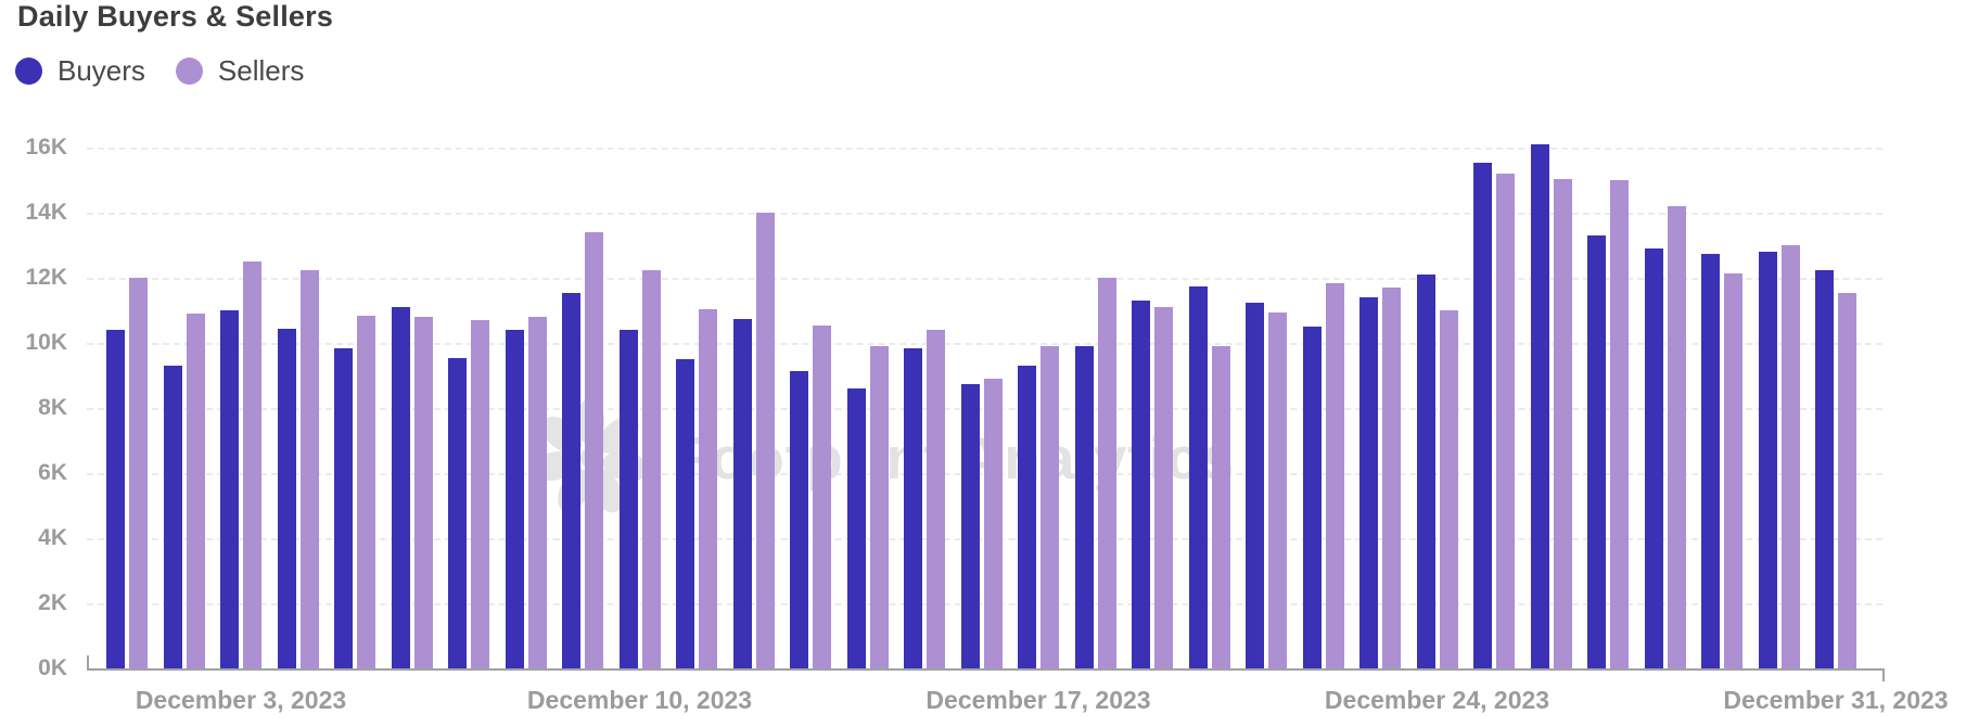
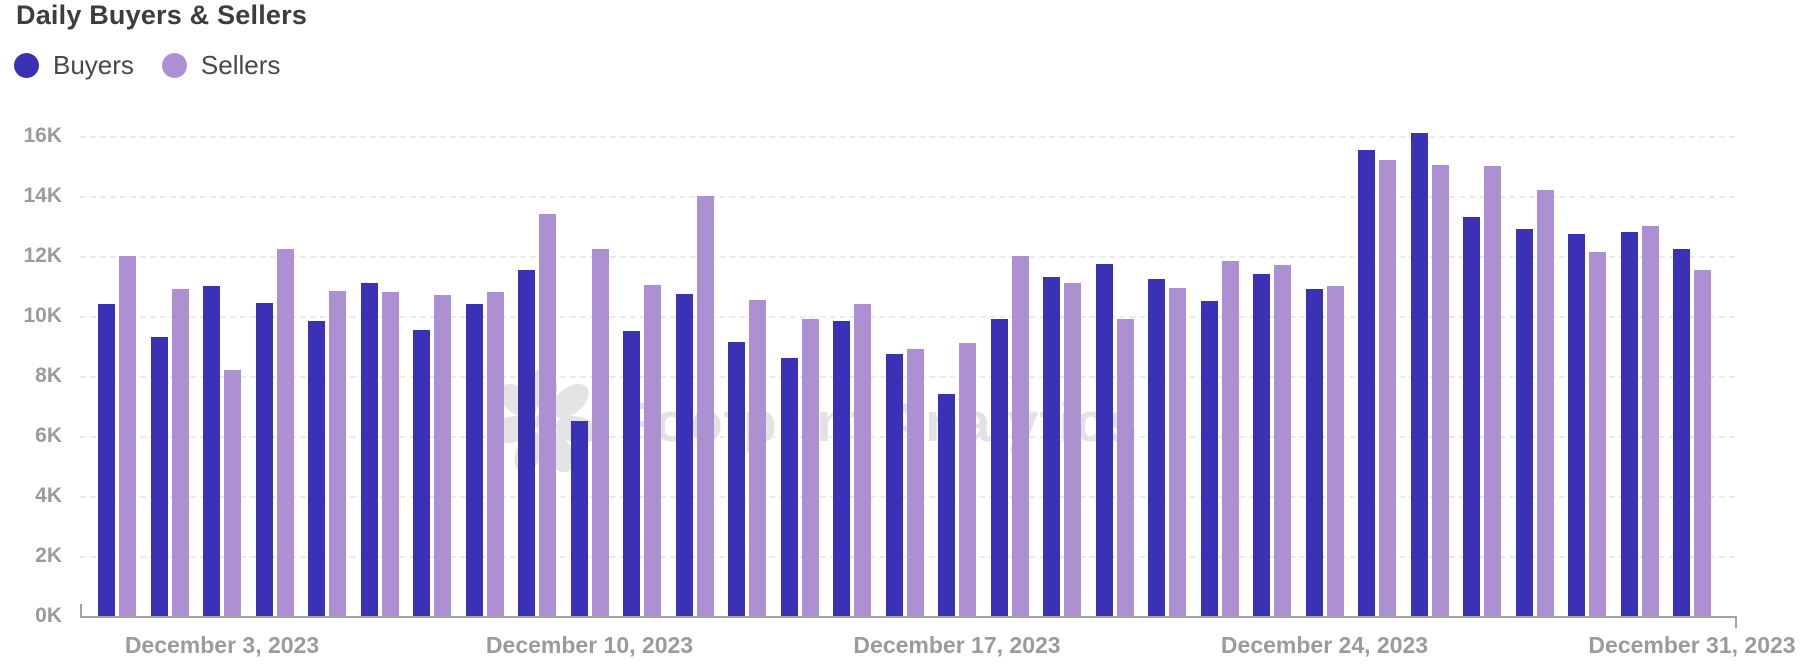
Sellers/December 3, 2023: 12.5K -> 8.2K
Buyers/December 10, 2023: 10.4K -> 6.5K
Buyers/December 17, 2023: 9.3K -> 7.4K
Sellers/December 17, 2023: 9.9K -> 9.1K
Buyers/December 24, 2023: 12.1K -> 10.9K
